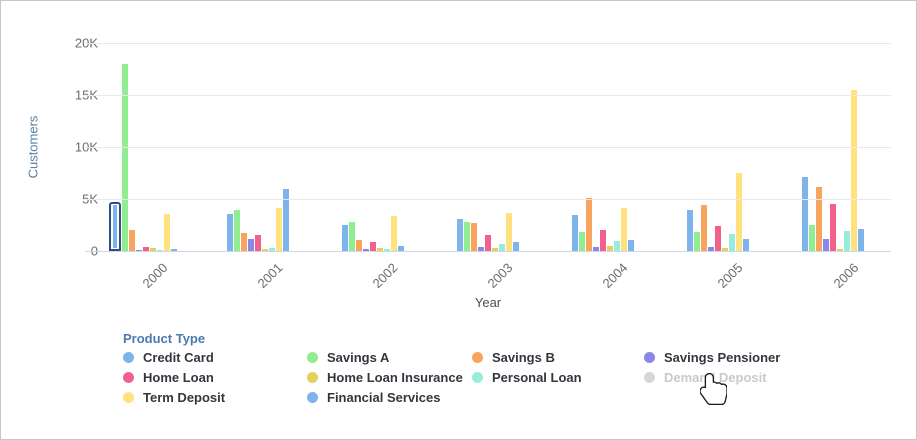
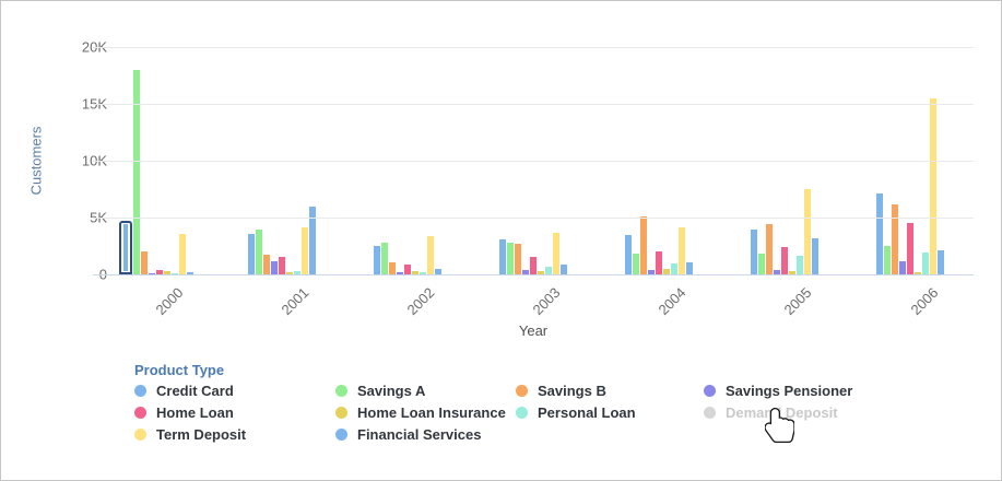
Financial Services/2005: 1.2K -> 3.2K
